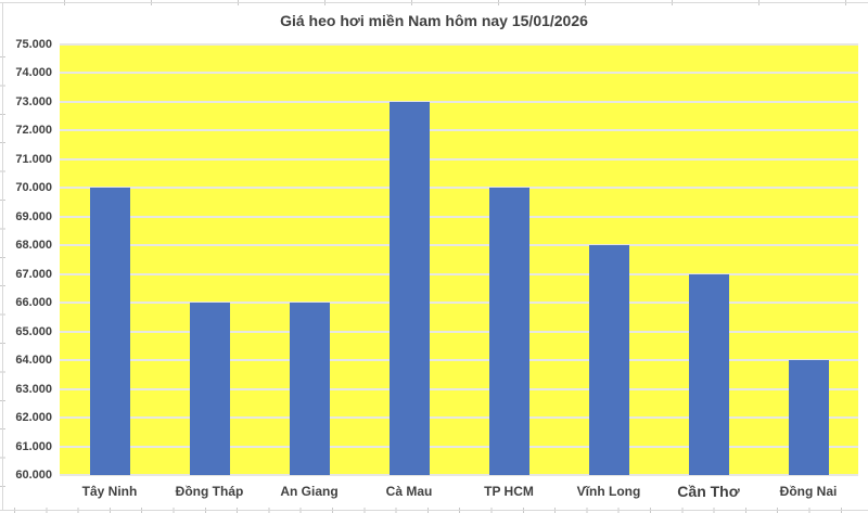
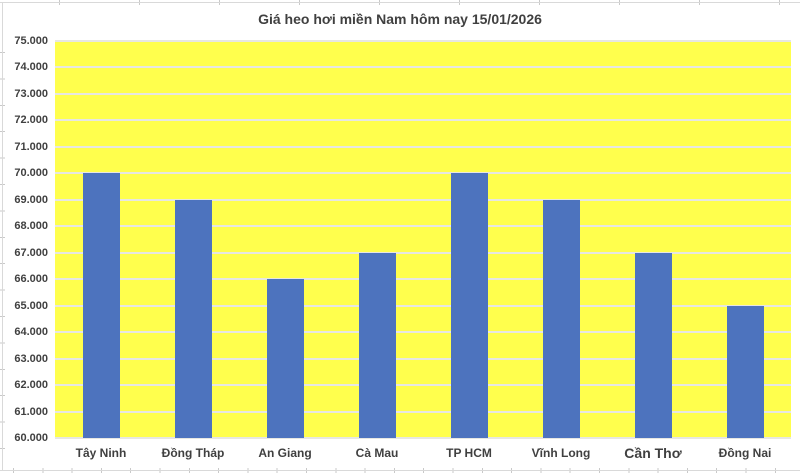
Đồng Tháp: 66000 -> 69000
Cà Mau: 73000 -> 67000
Vĩnh Long: 68000 -> 69000
Đồng Nai: 64000 -> 65000
